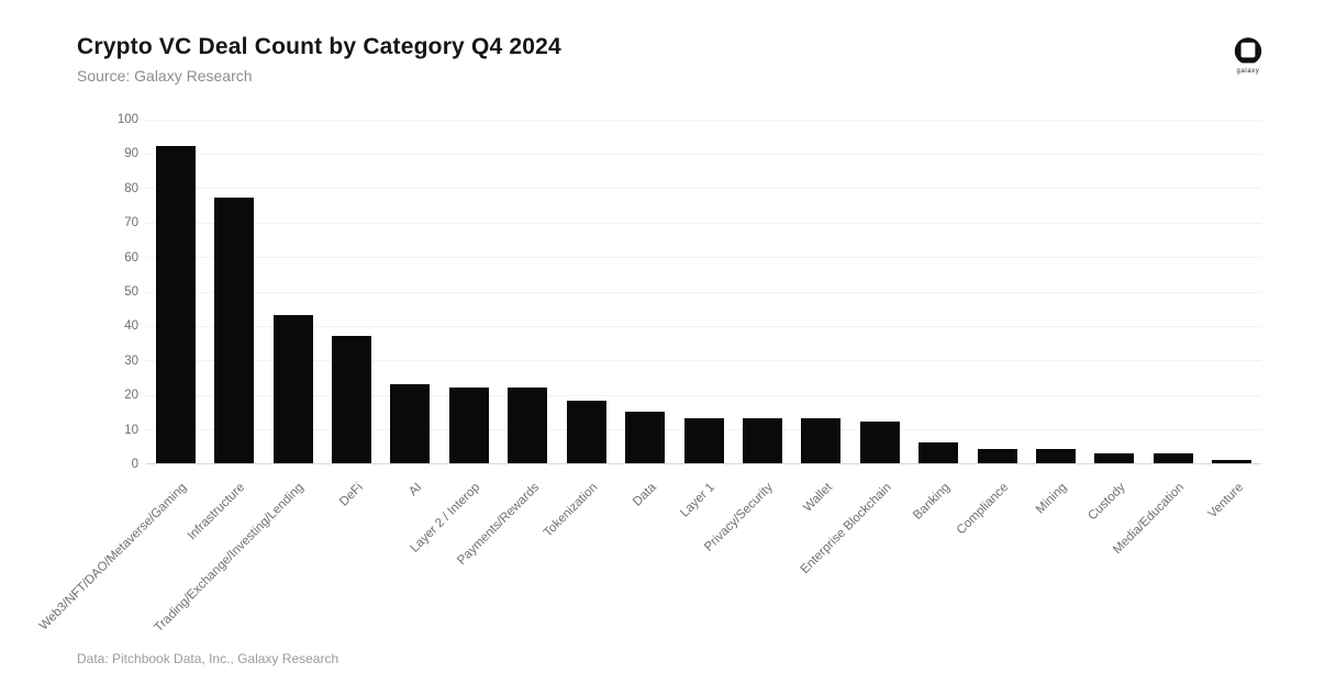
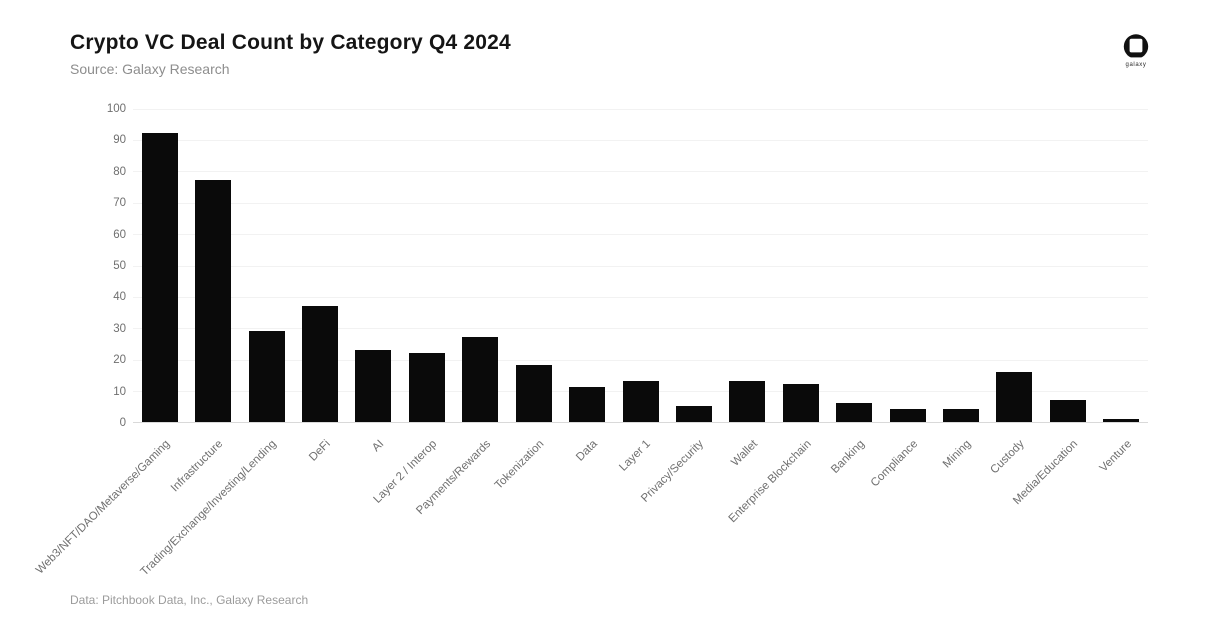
Trading/Exchange/Investing/Lending: 43 -> 29
Payments/Rewards: 22 -> 27
Data: 15 -> 11
Privacy/Security: 13 -> 5
Custody: 3 -> 16
Media/Education: 3 -> 7
